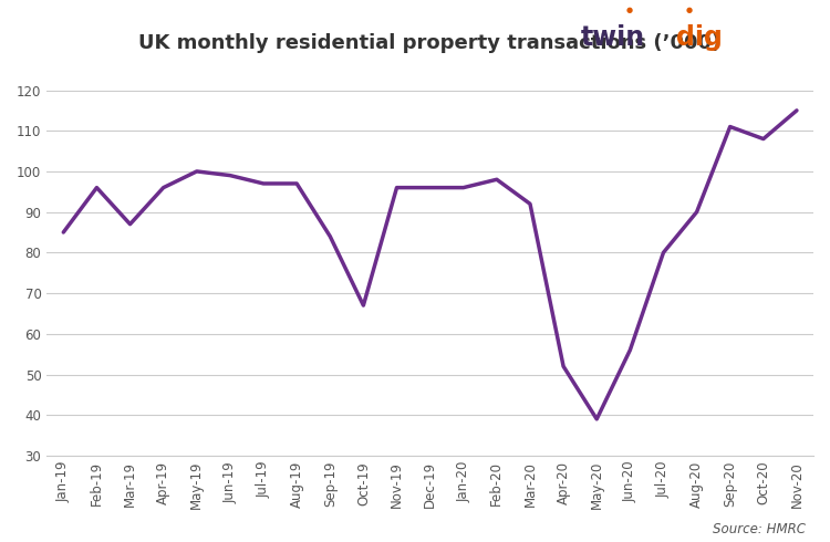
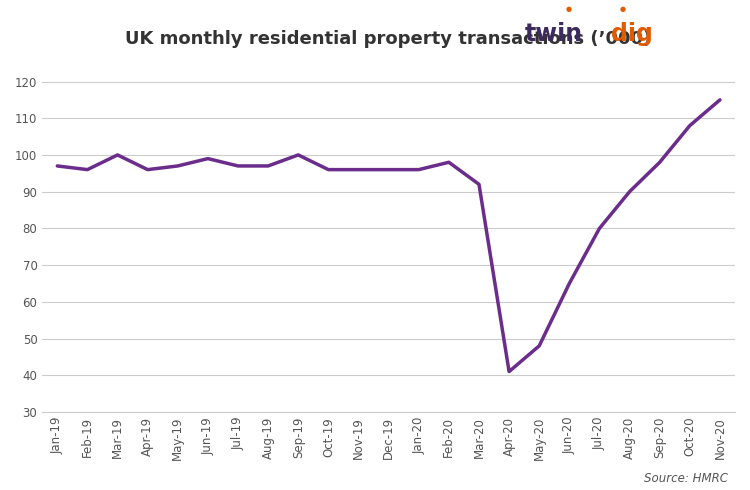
Jan-19: 85 -> 97
Mar-19: 87 -> 100
May-19: 100 -> 97
Sep-19: 84 -> 100
Oct-19: 67 -> 96
Apr-20: 52 -> 41
May-20: 39 -> 48
Jun-20: 56 -> 65
Sep-20: 111 -> 98
